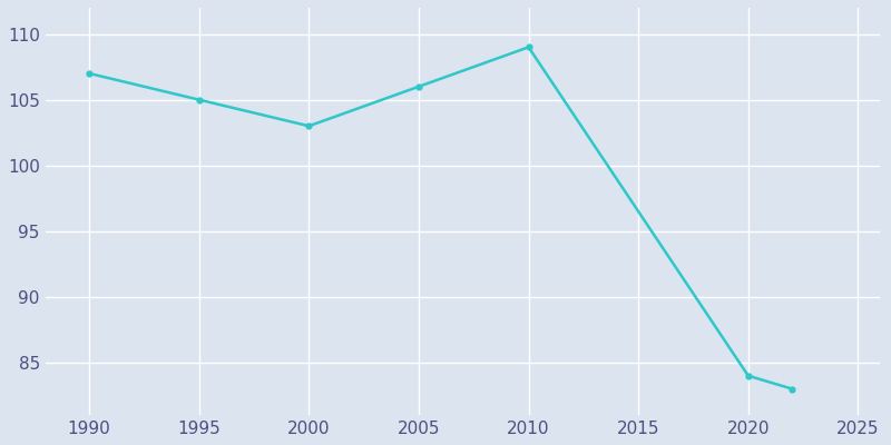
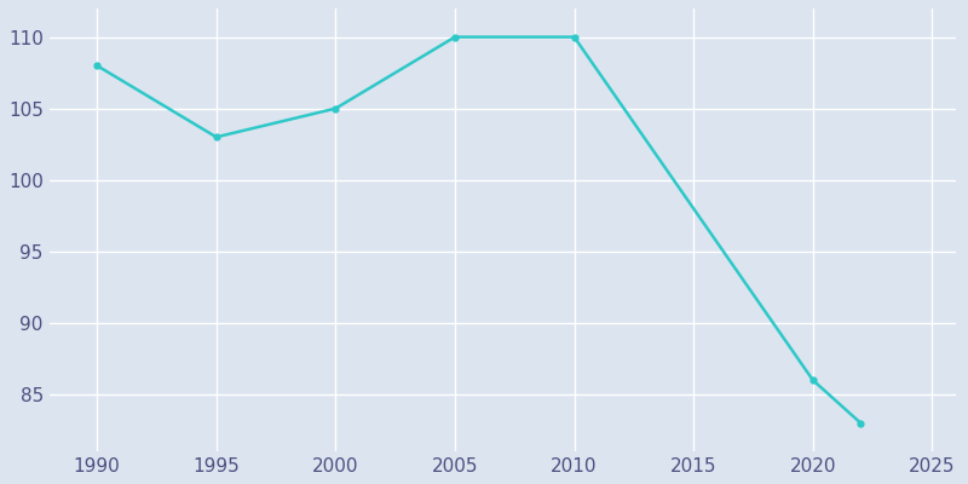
1990: 107 -> 108
1995: 105 -> 103
2000: 103 -> 105
2005: 106 -> 110
2010: 109 -> 110
2020: 84 -> 86
